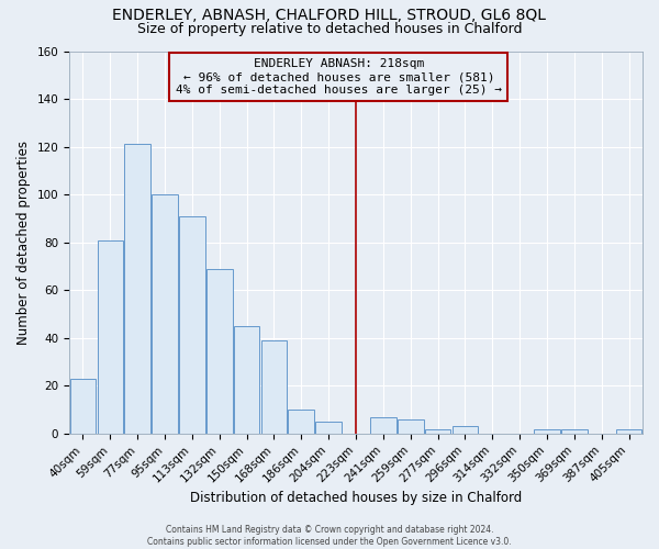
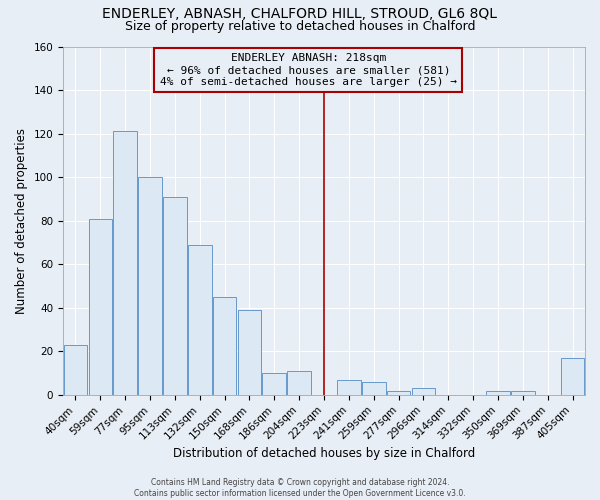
204sqm: 5 -> 11
405sqm: 2 -> 17
